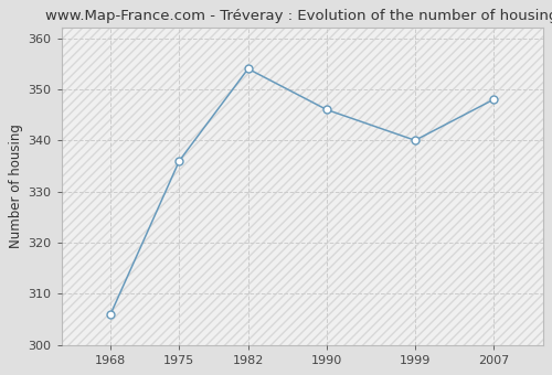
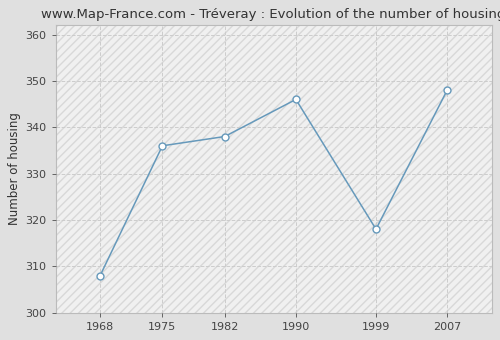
1968: 306 -> 308
1982: 354 -> 338
1999: 340 -> 318
